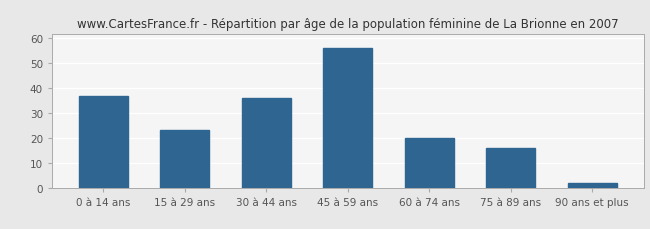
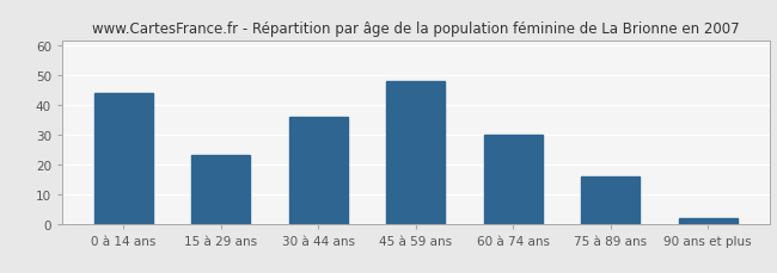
0 à 14 ans: 37 -> 44
45 à 59 ans: 56 -> 48
60 à 74 ans: 20 -> 30
